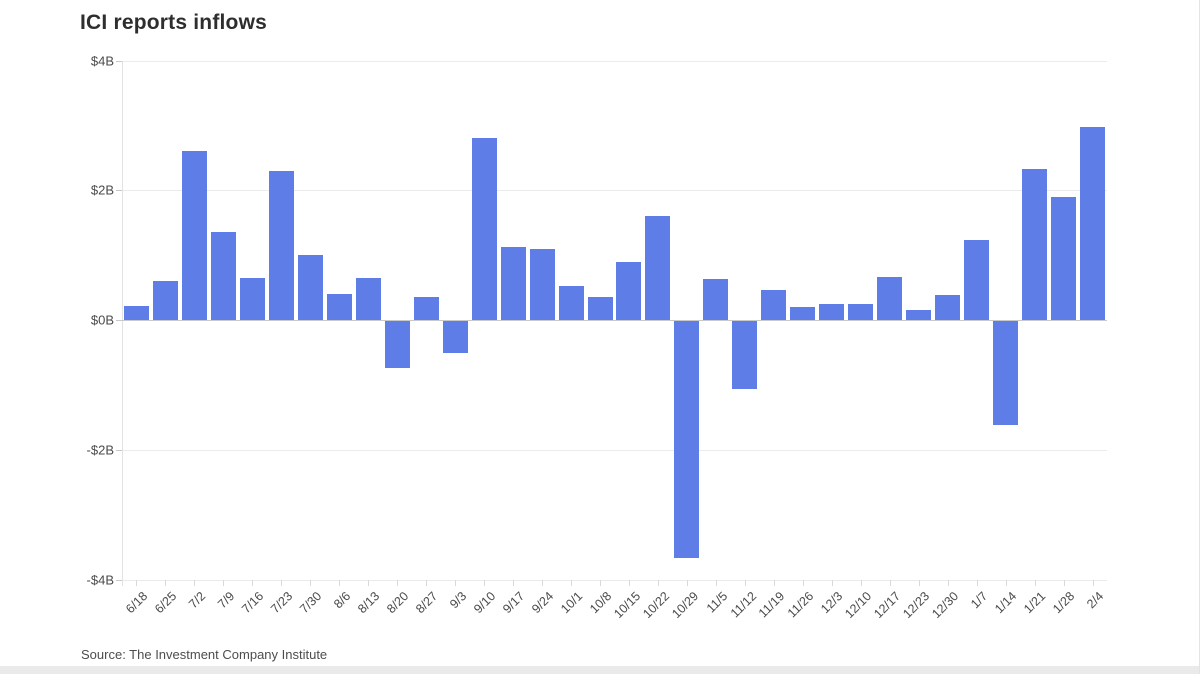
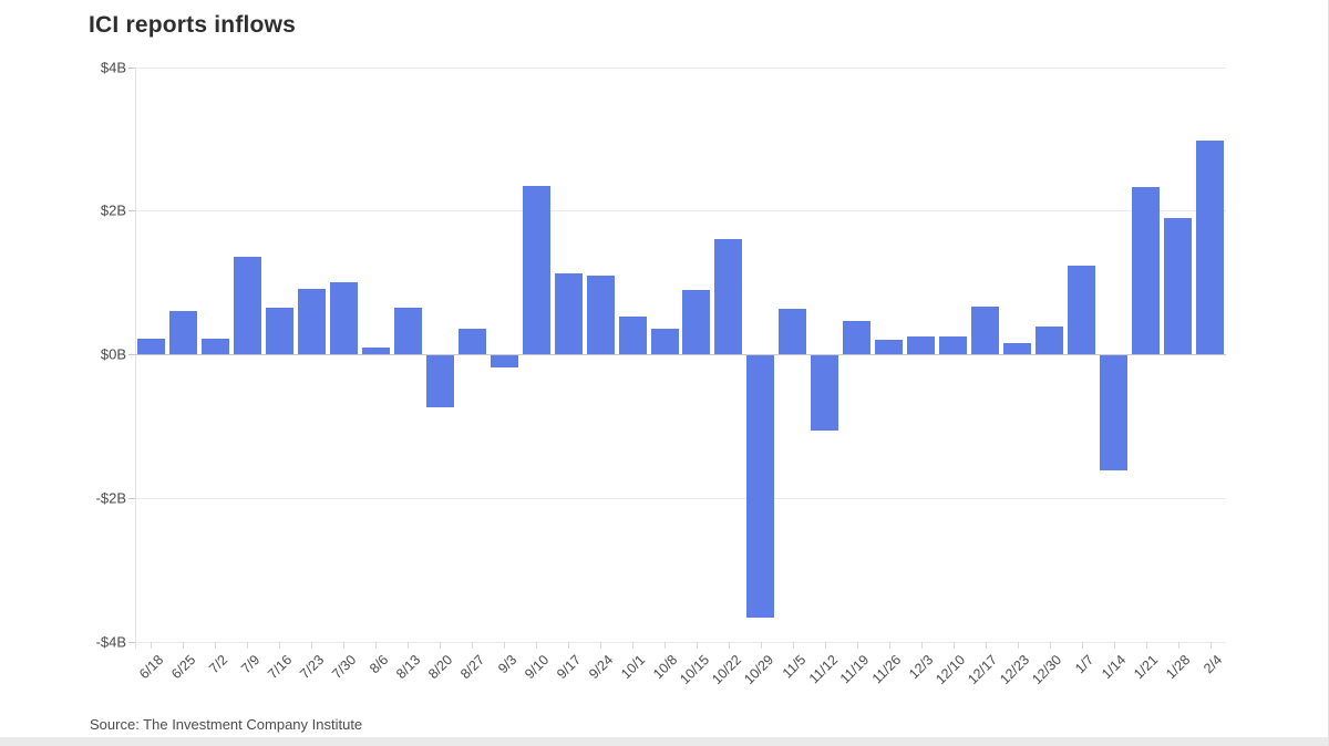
7/2: $2.6B -> $0.2B
7/23: $2.3B -> $0.9B
8/6: $0.4B -> $0.1B
9/3: -$0.5B -> -$0.2B
9/10: $2.8B -> $2.4B
